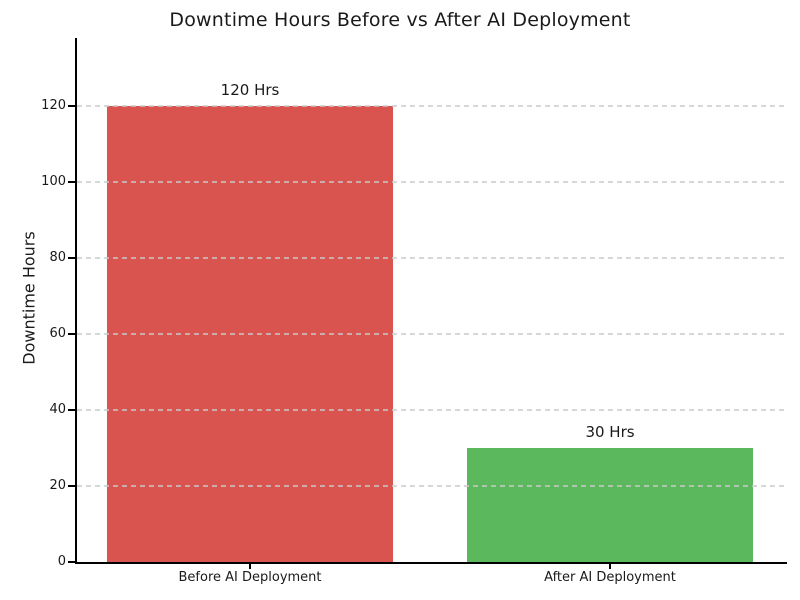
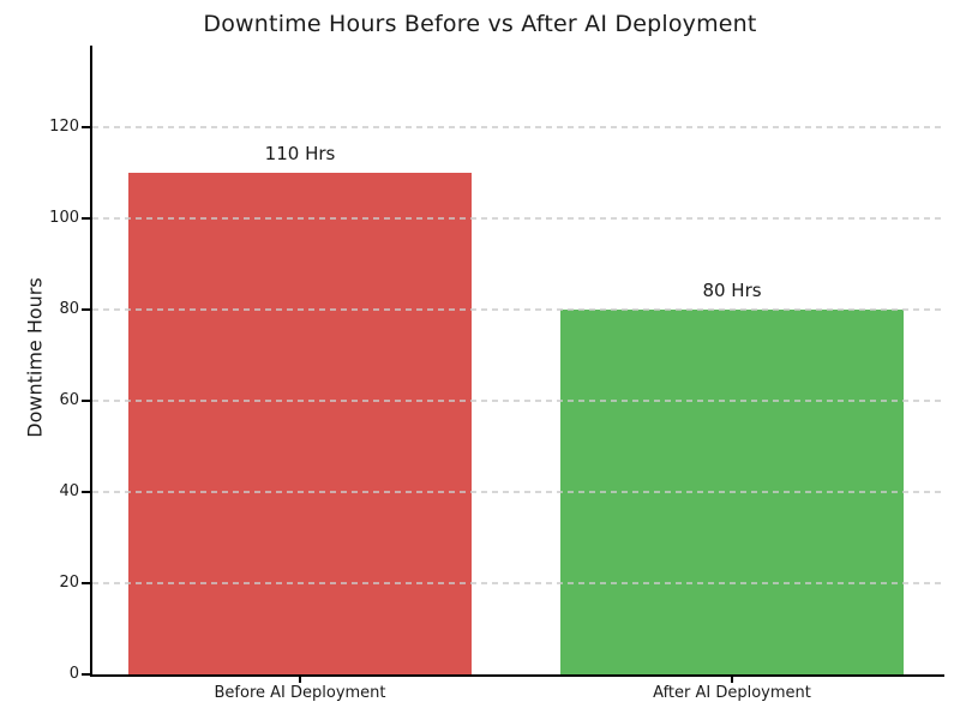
Before AI Deployment: 120 -> 110
After AI Deployment: 30 -> 80
